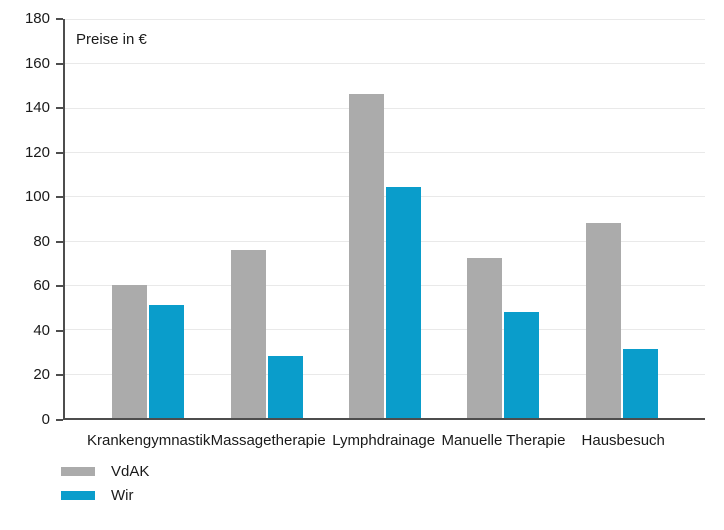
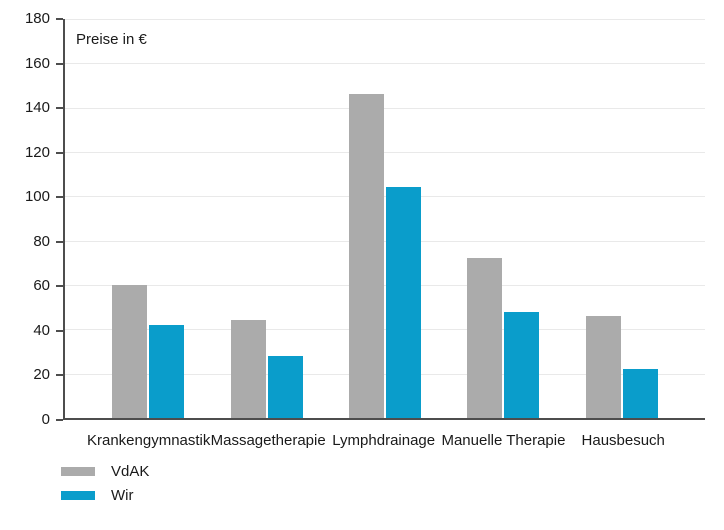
Wir/Krankengymnastik: 51 -> 42
VdAK/Massagetherapie: 76 -> 44
VdAK/Hausbesuch: 88 -> 46
Wir/Hausbesuch: 31 -> 22
